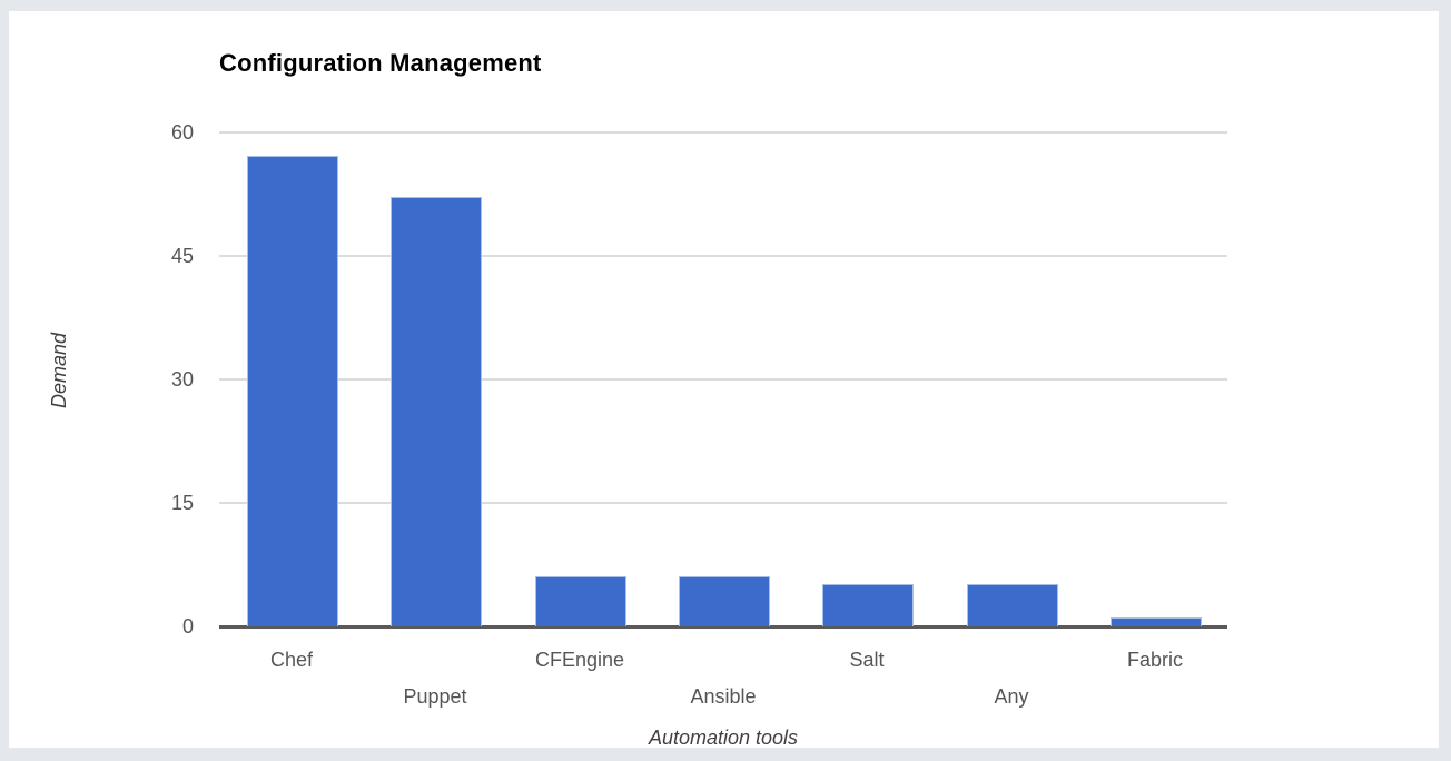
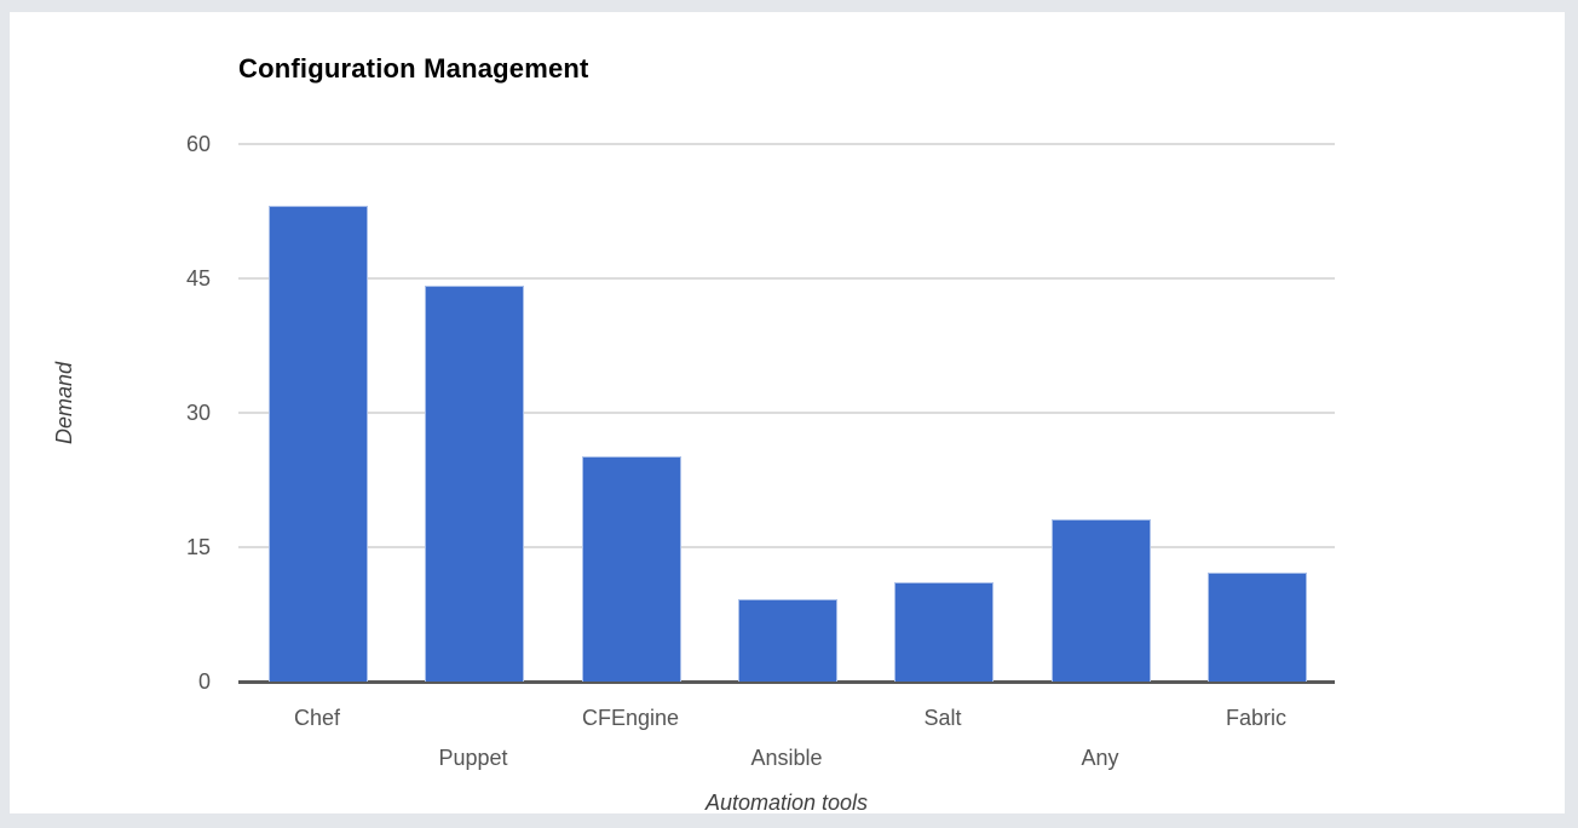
Chef: 57 -> 53
Puppet: 52 -> 44
CFEngine: 6 -> 25
Ansible: 6 -> 9
Salt: 5 -> 11
Any: 5 -> 18
Fabric: 1 -> 12
